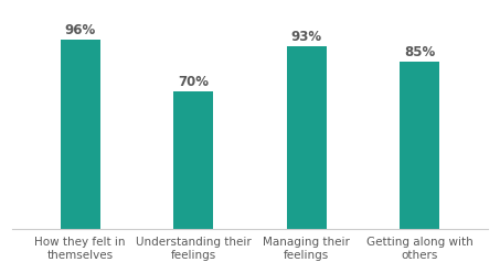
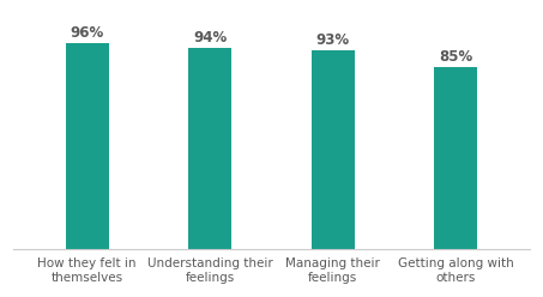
Understanding their feelings: 70% -> 94%
